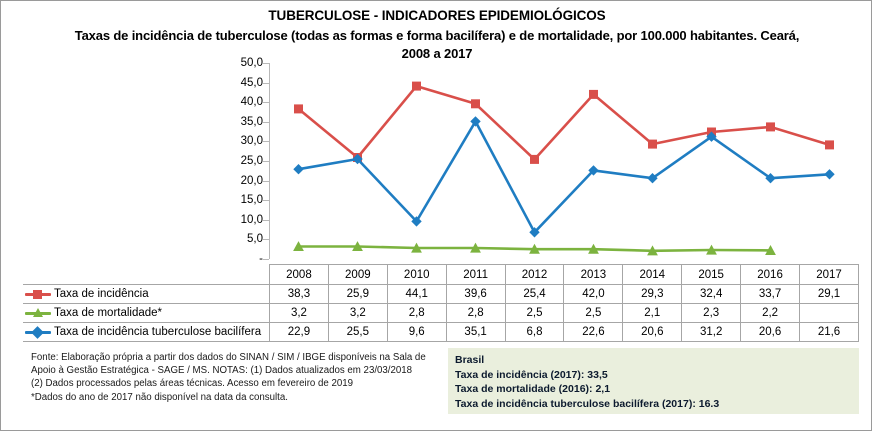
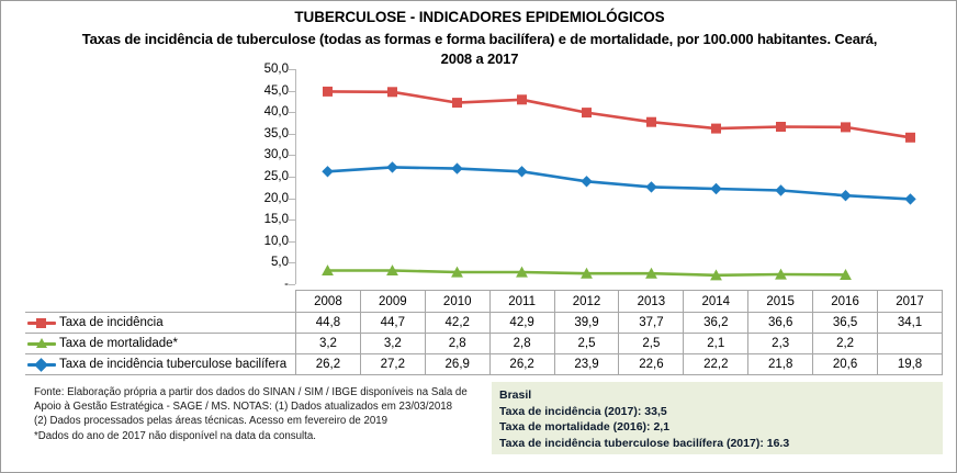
Taxa de incidência/2008: 38,3 -> 44,8
Taxa de incidência tuberculose bacilífera/2008: 22,9 -> 26,2
Taxa de incidência/2009: 25,9 -> 44,7
Taxa de incidência tuberculose bacilífera/2009: 25,5 -> 27,2
Taxa de incidência/2010: 44,1 -> 42,2
Taxa de incidência tuberculose bacilífera/2010: 9,6 -> 26,9
Taxa de incidência/2011: 39,6 -> 42,9
Taxa de incidência tuberculose bacilífera/2011: 35,1 -> 26,2
Taxa de incidência/2012: 25,4 -> 39,9
Taxa de incidência tuberculose bacilífera/2012: 6,8 -> 23,9
Taxa de incidência/2013: 42,0 -> 37,7
Taxa de incidência/2014: 29,3 -> 36,2
Taxa de incidência tuberculose bacilífera/2014: 20,6 -> 22,2
Taxa de incidência/2015: 32,4 -> 36,6
Taxa de incidência tuberculose bacilífera/2015: 31,2 -> 21,8
Taxa de incidência/2016: 33,7 -> 36,5
Taxa de incidência/2017: 29,1 -> 34,1
Taxa de incidência tuberculose bacilífera/2017: 21,6 -> 19,8
